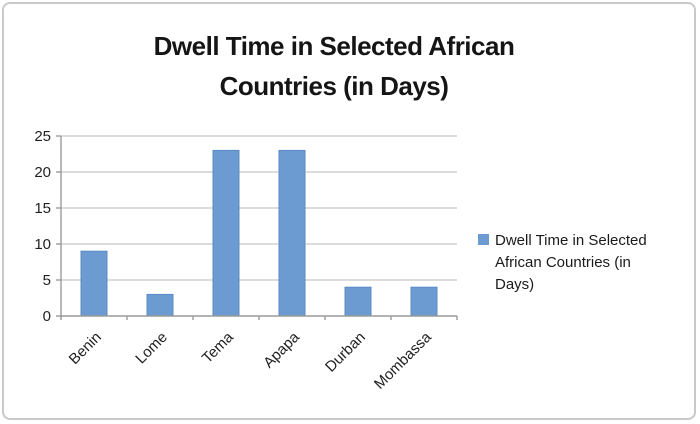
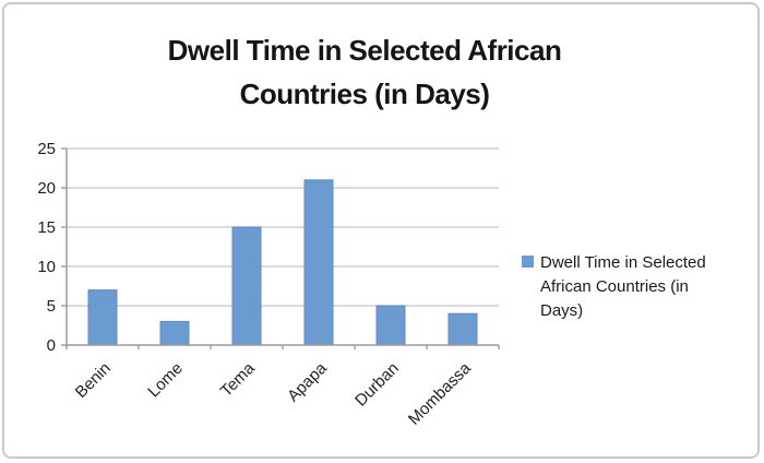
Benin: 9 -> 7
Tema: 23 -> 15
Apapa: 23 -> 21
Durban: 4 -> 5
